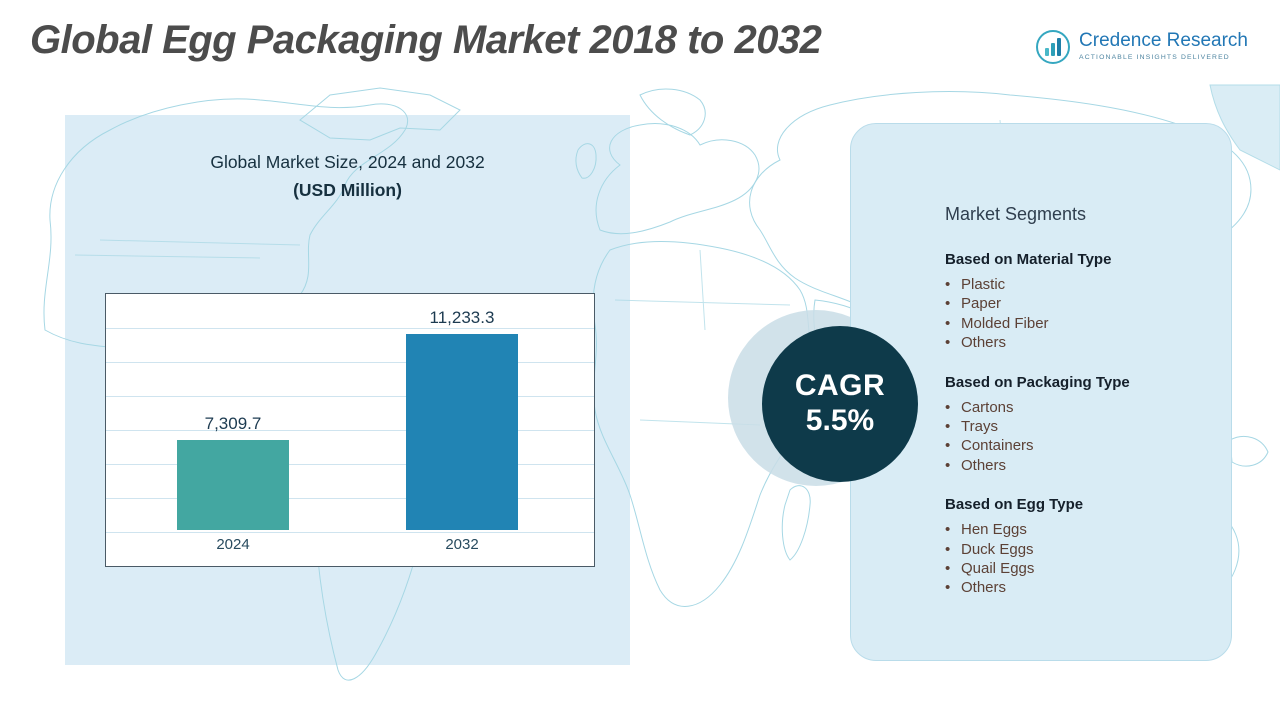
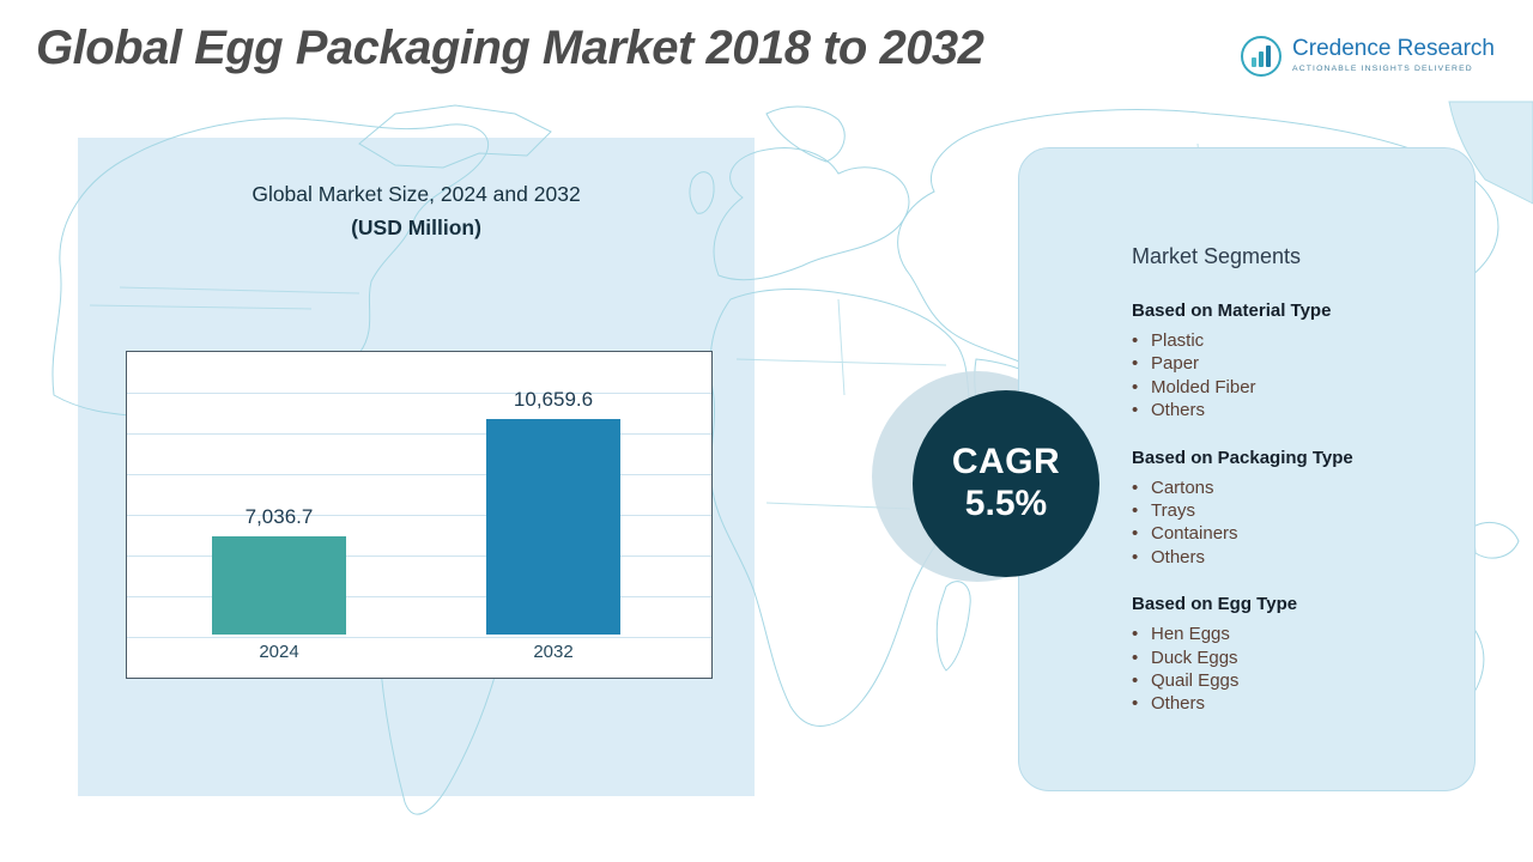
2024: 7,309.7 -> 7,036.7
2032: 11,233.3 -> 10,659.6
